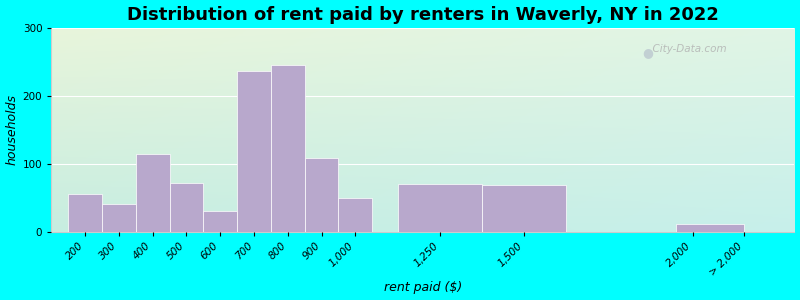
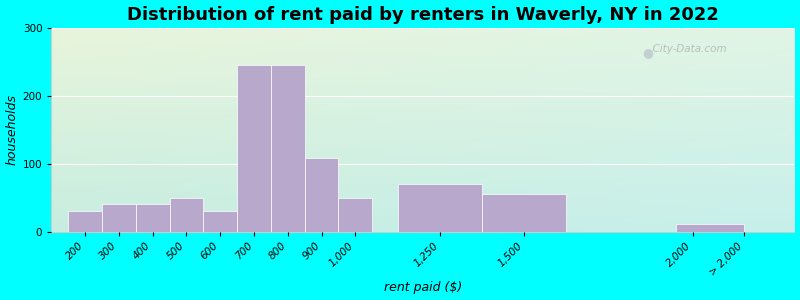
200: 56 -> 30
400: 114 -> 40
500: 72 -> 50
700: 236 -> 245
1,500: 68 -> 55
